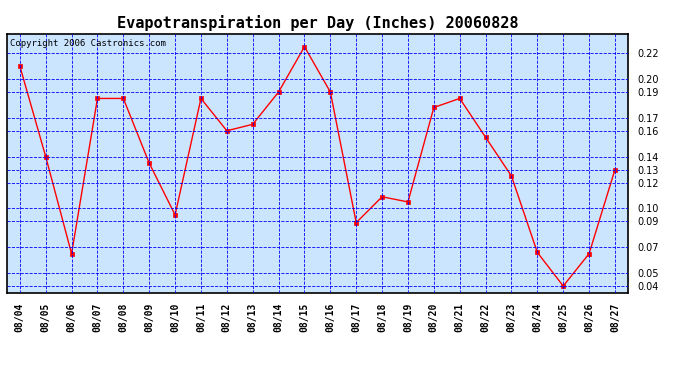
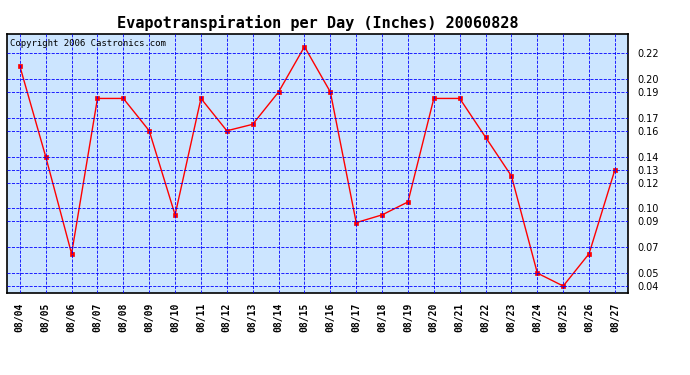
08/09: 0.135 -> 0.160
08/18: 0.109 -> 0.095
08/20: 0.178 -> 0.185
08/24: 0.066 -> 0.050
